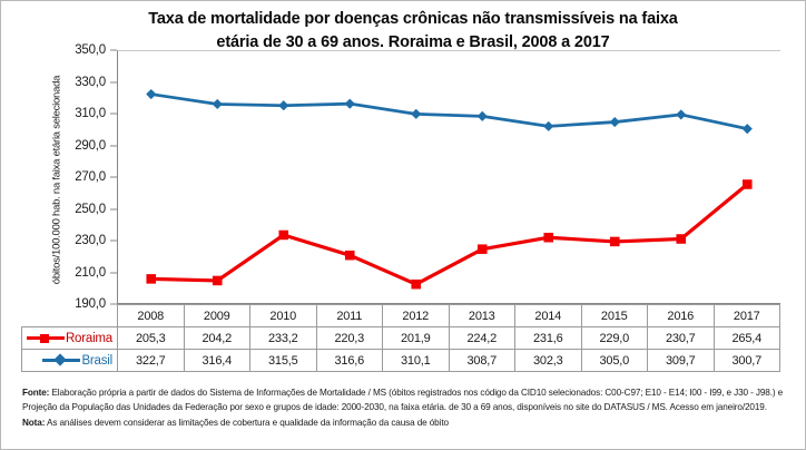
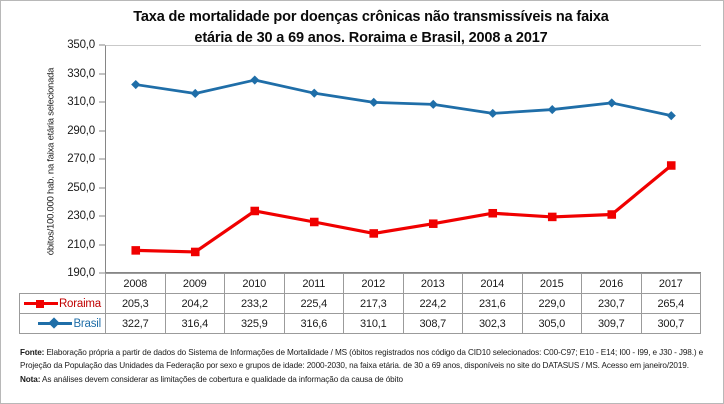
Brasil/2010: 315,5 -> 325,9
Roraima/2011: 220,3 -> 225,4
Roraima/2012: 201,9 -> 217,3
